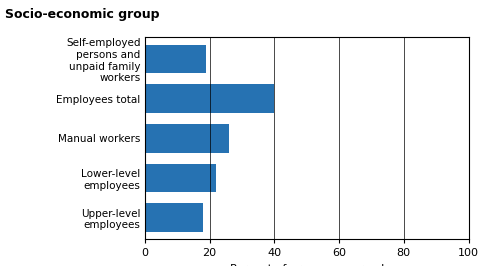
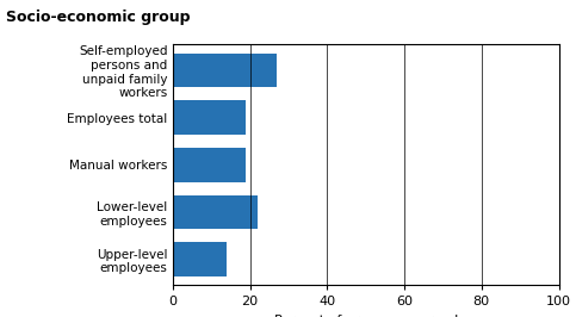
Self-employed persons and unpaid family workers: 19 -> 27
Employees total: 40 -> 19
Manual workers: 26 -> 19
Upper-level employees: 18 -> 14
